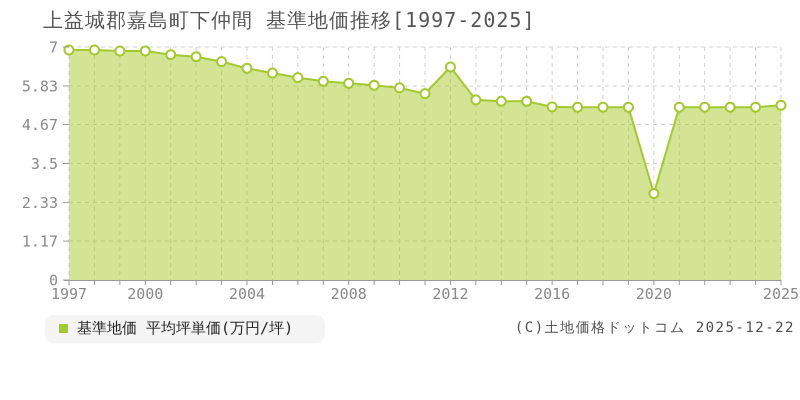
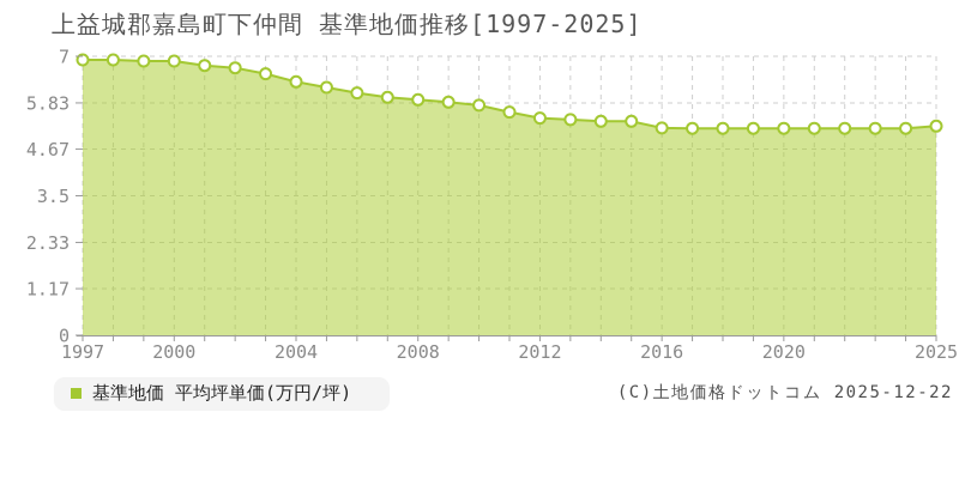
2012: 6.4 -> 5.5
2020: 2.6 -> 5.2
